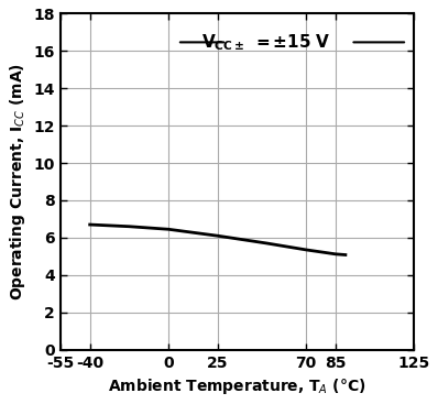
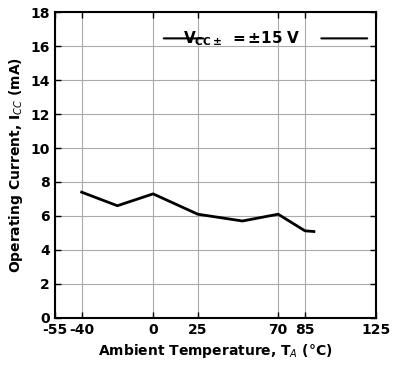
-40: 6.7 -> 7.4
0: 6.5 -> 7.3
70: 5.3 -> 6.1
